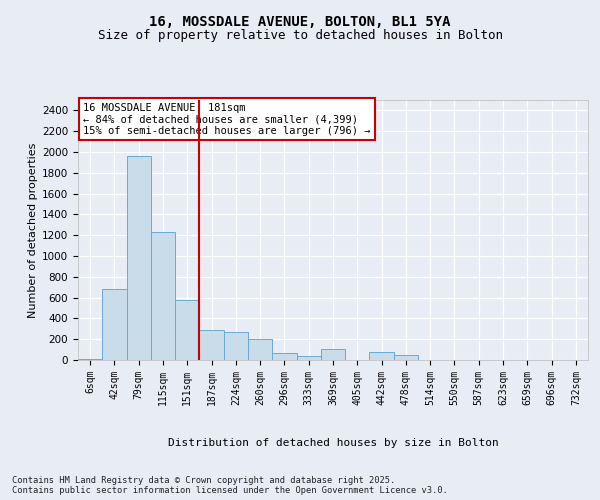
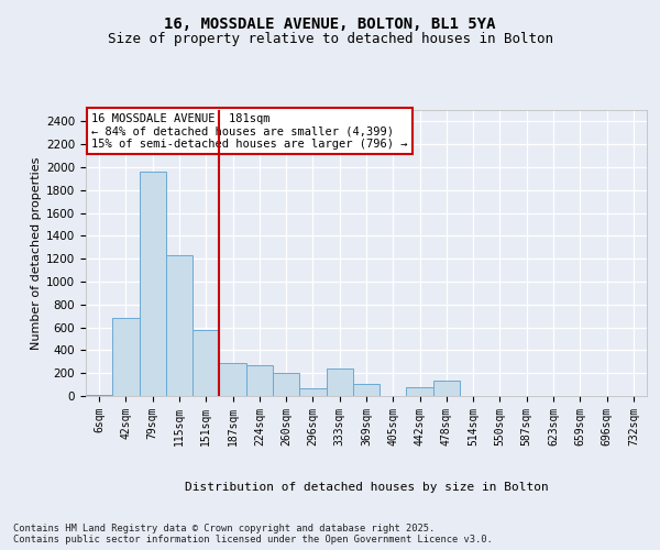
333sqm: 40 -> 240
478sqm: 50 -> 130
